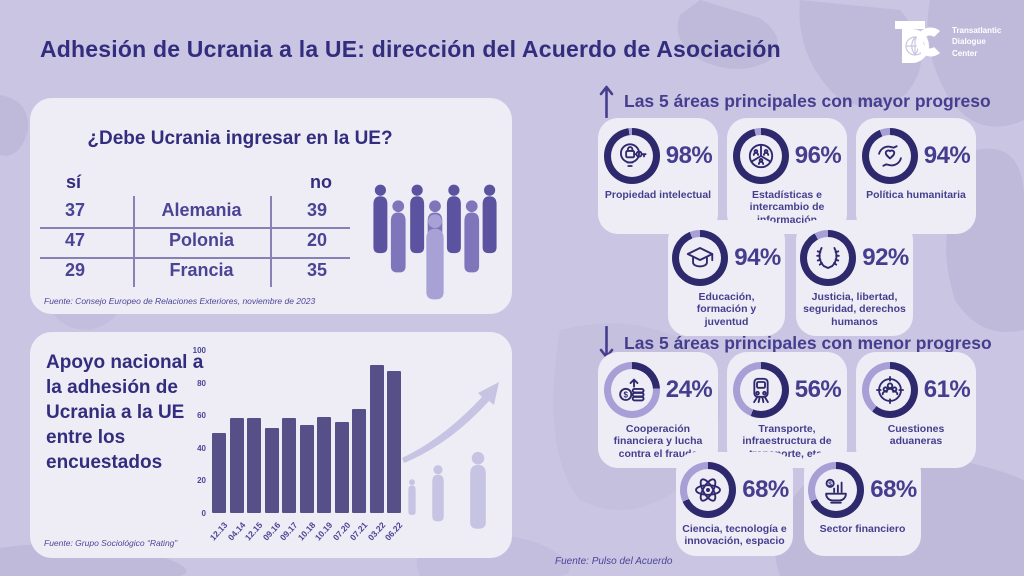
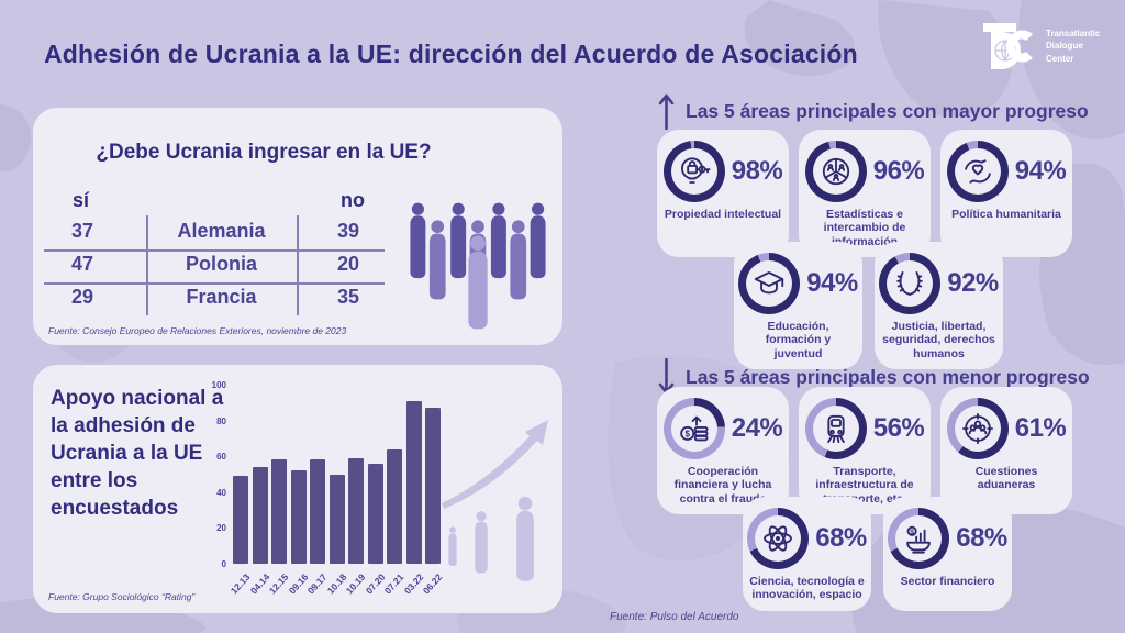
04.14: 58 -> 54
10.18: 54 -> 50
